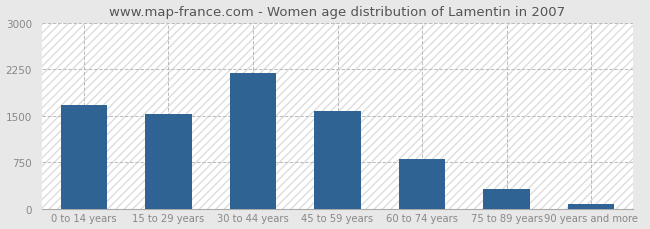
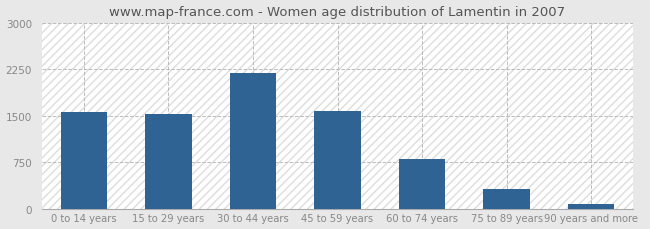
0 to 14 years: 1670 -> 1560
